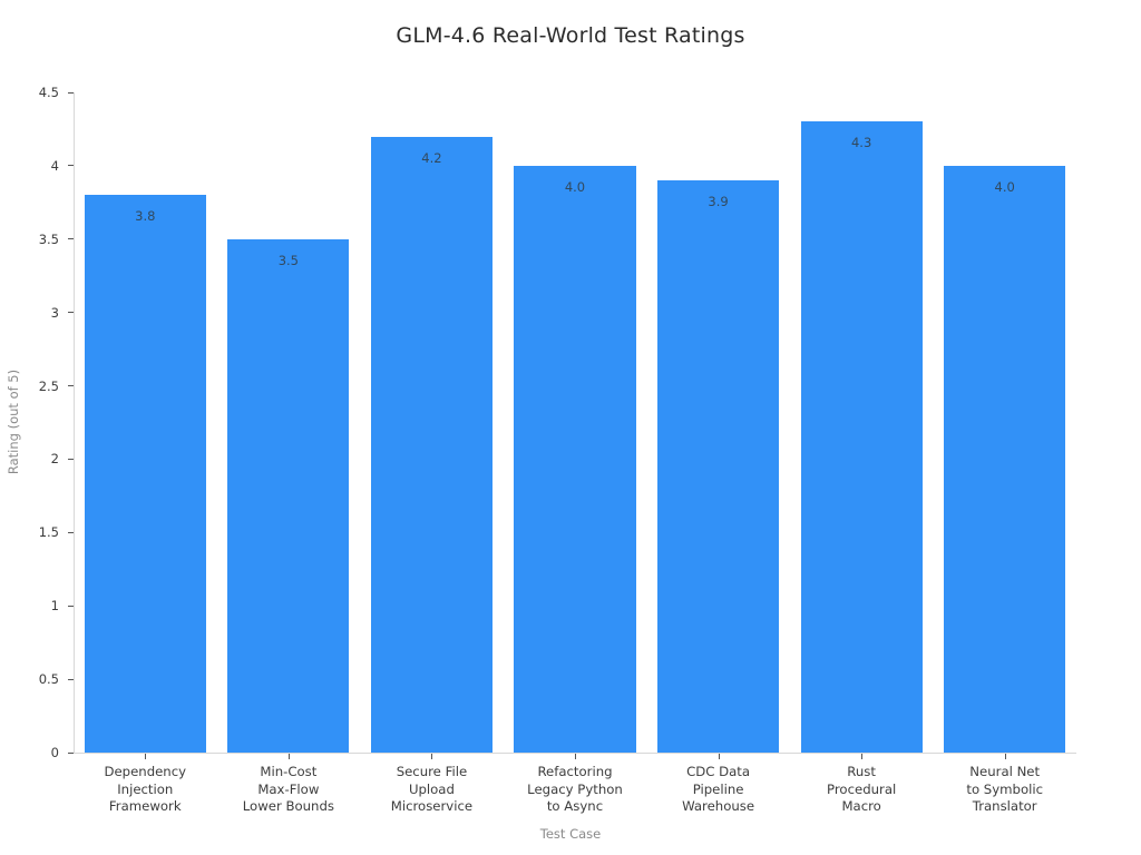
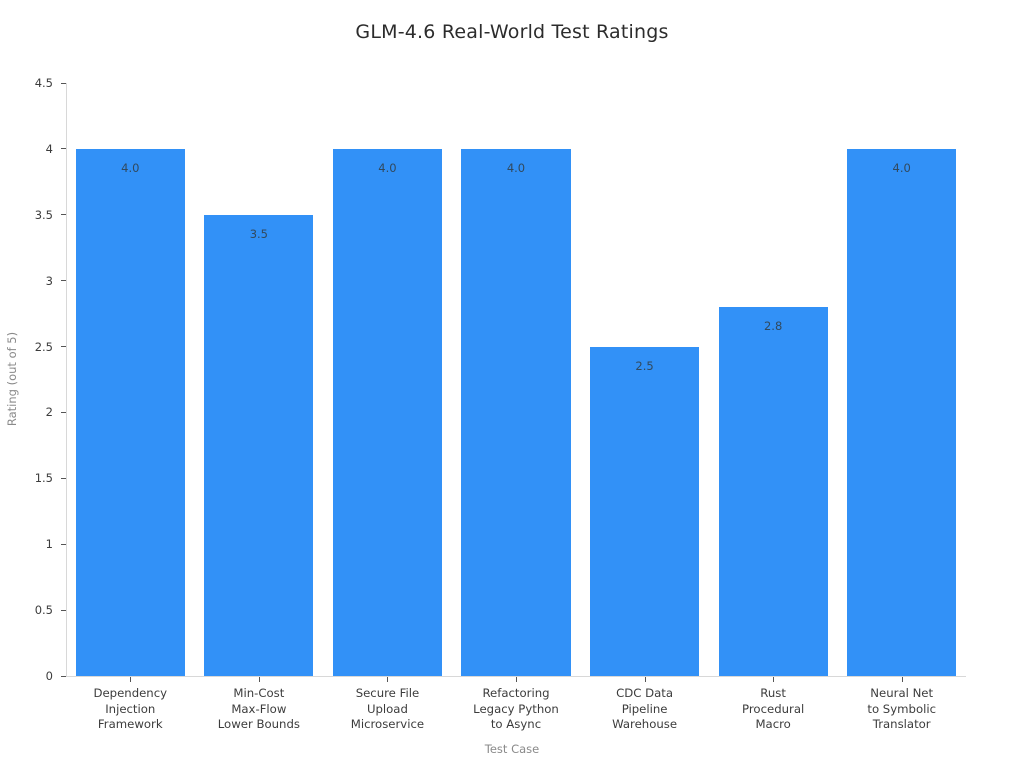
Dependency Injection Framework: 3.8 -> 4.0
Secure File Upload Microservice: 4.2 -> 4.0
CDC Data Pipeline Warehouse: 3.9 -> 2.5
Rust Procedural Macro: 4.3 -> 2.8
